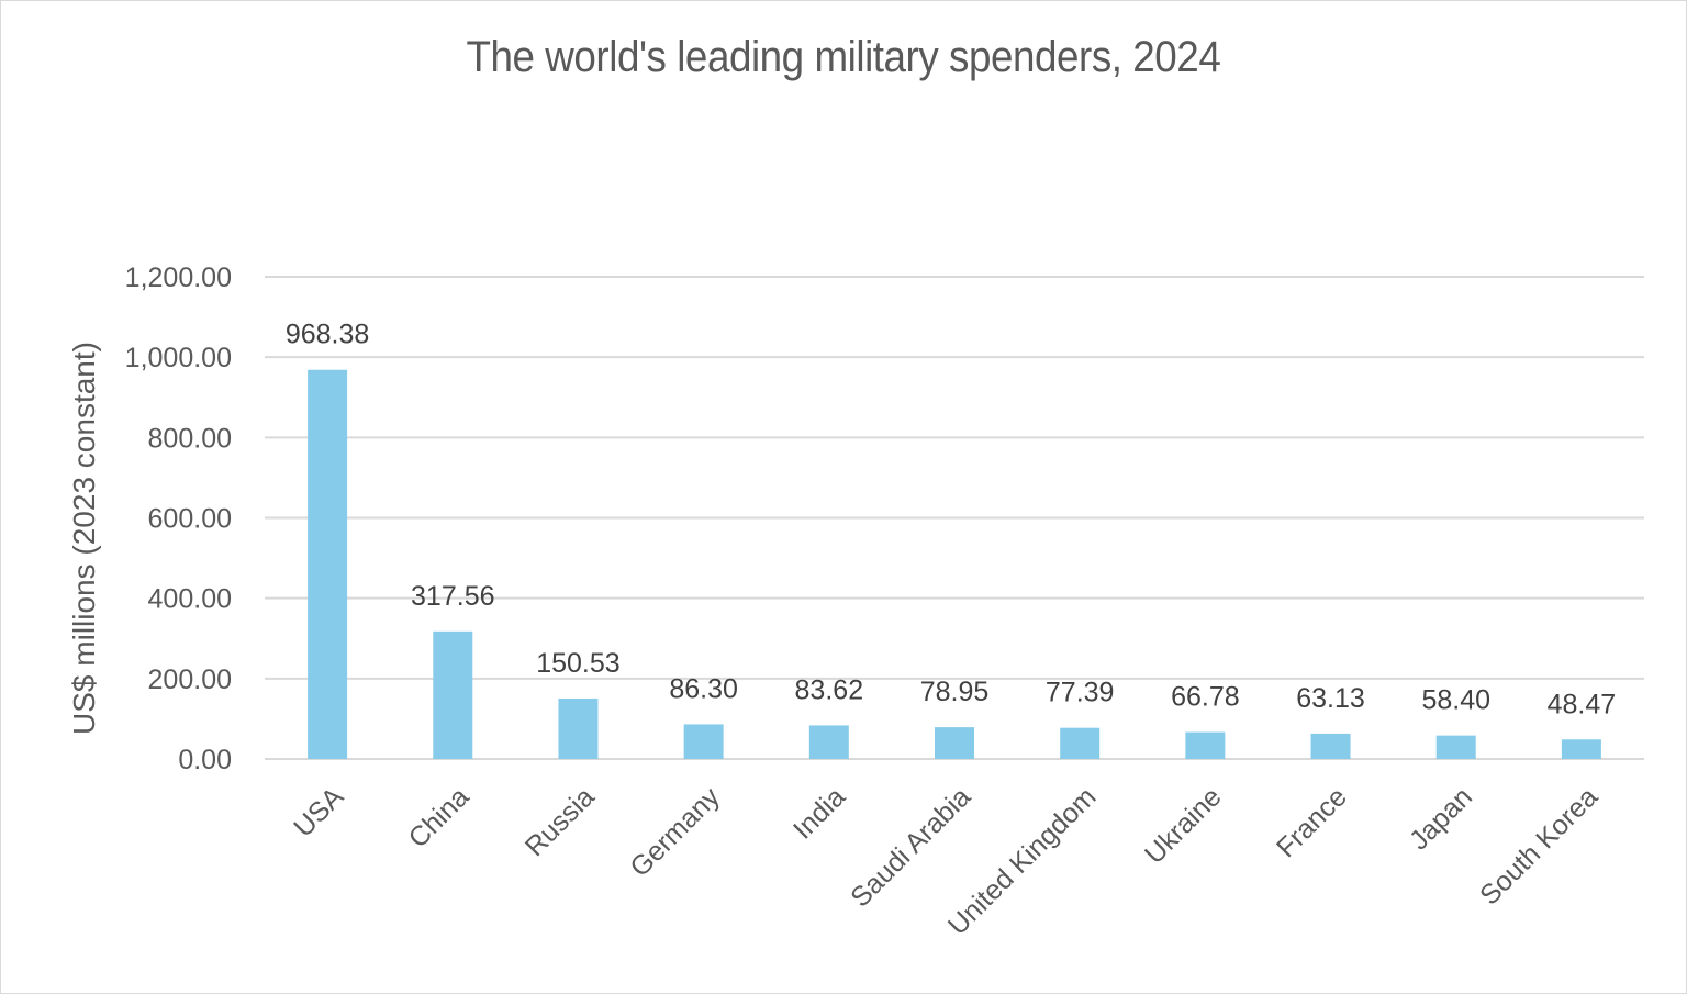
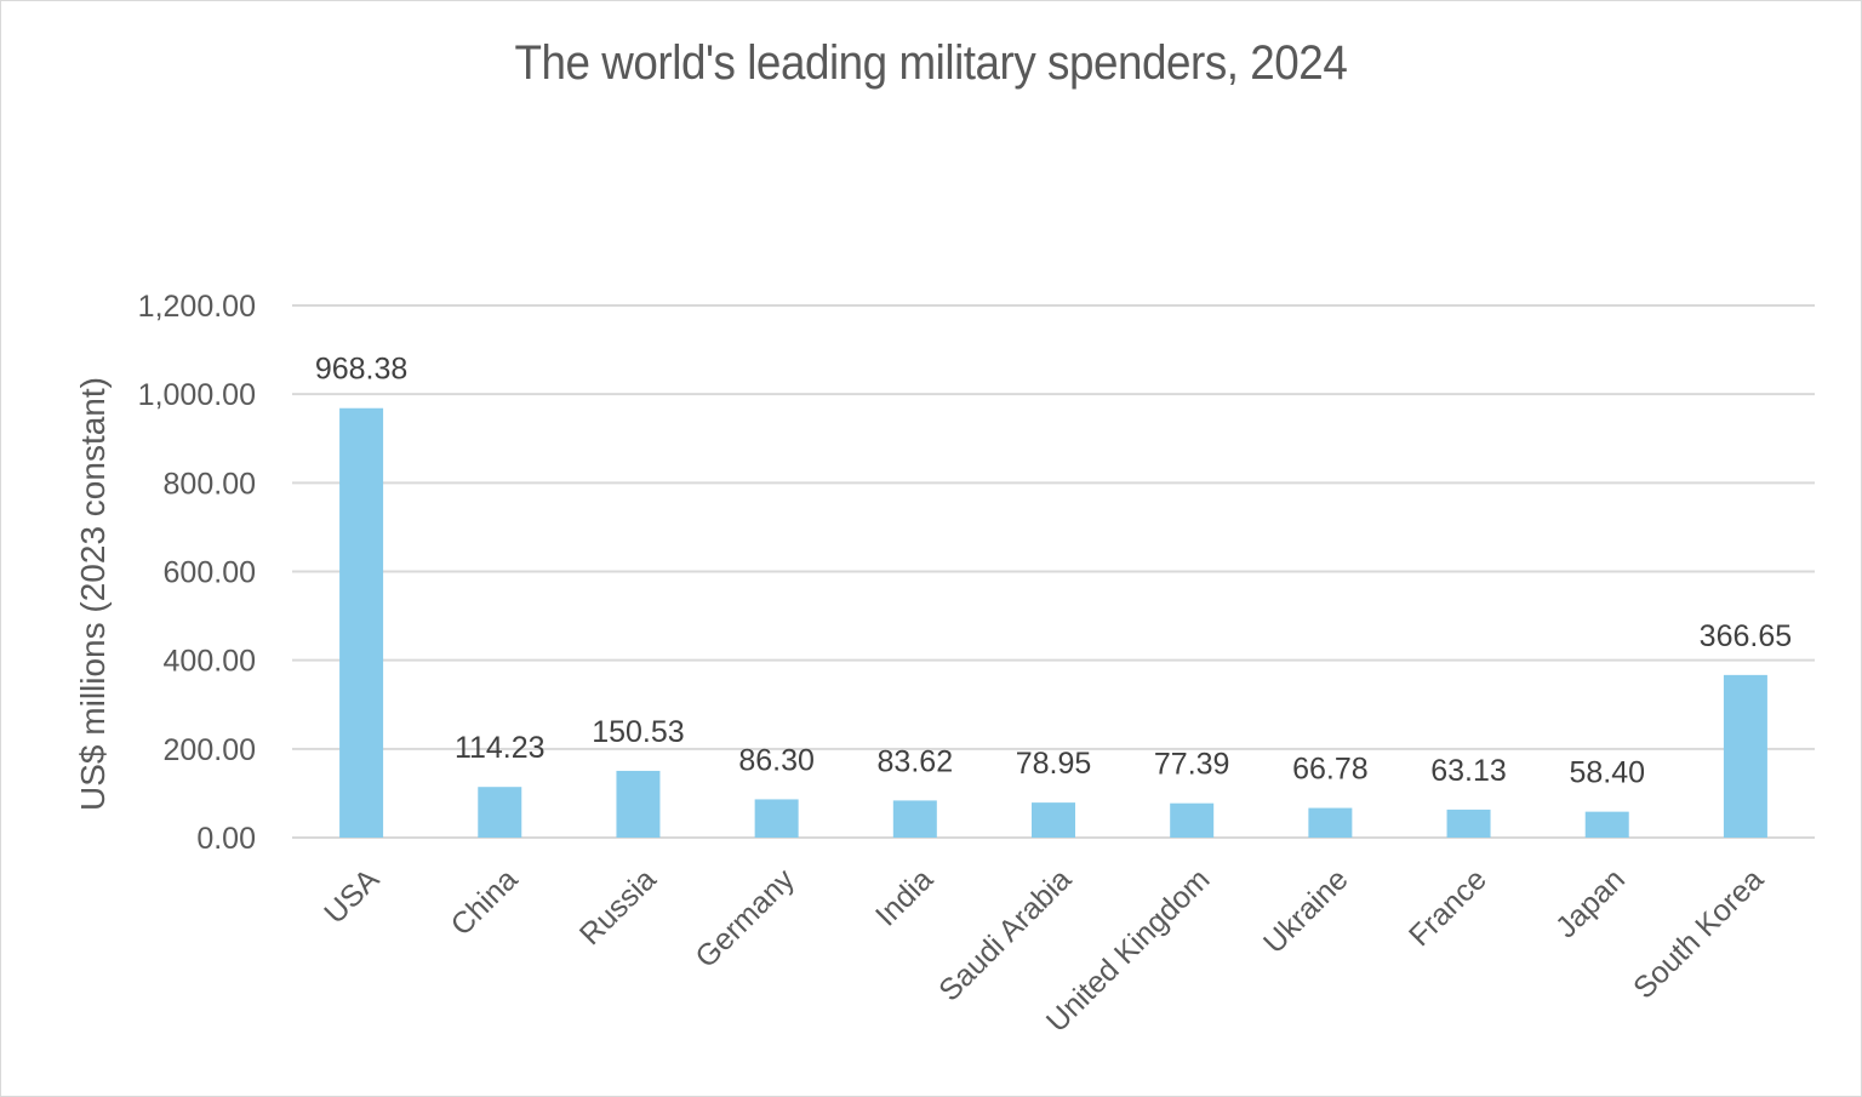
China: 317.56 -> 114.23
South Korea: 48.47 -> 366.65
